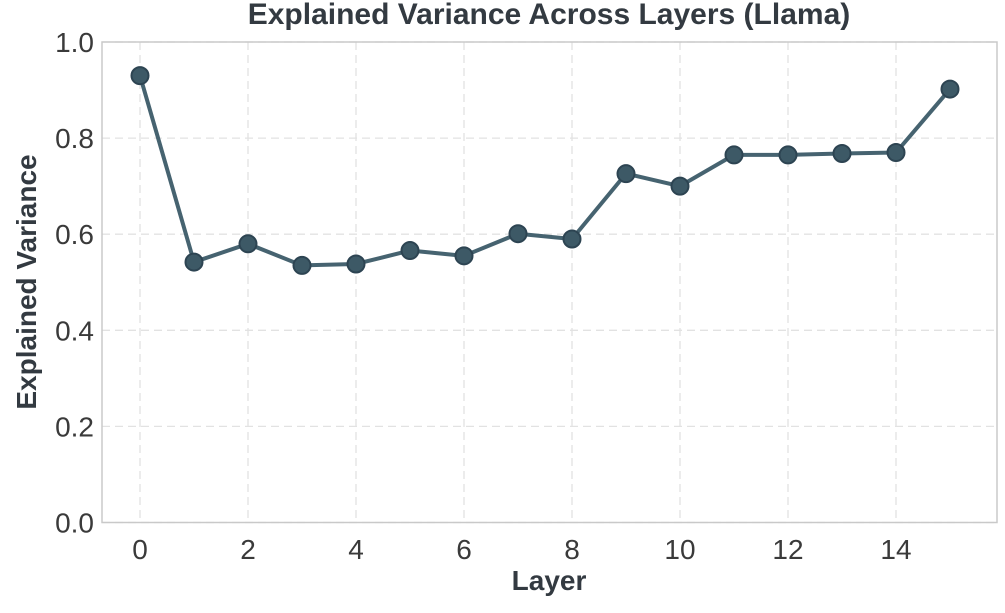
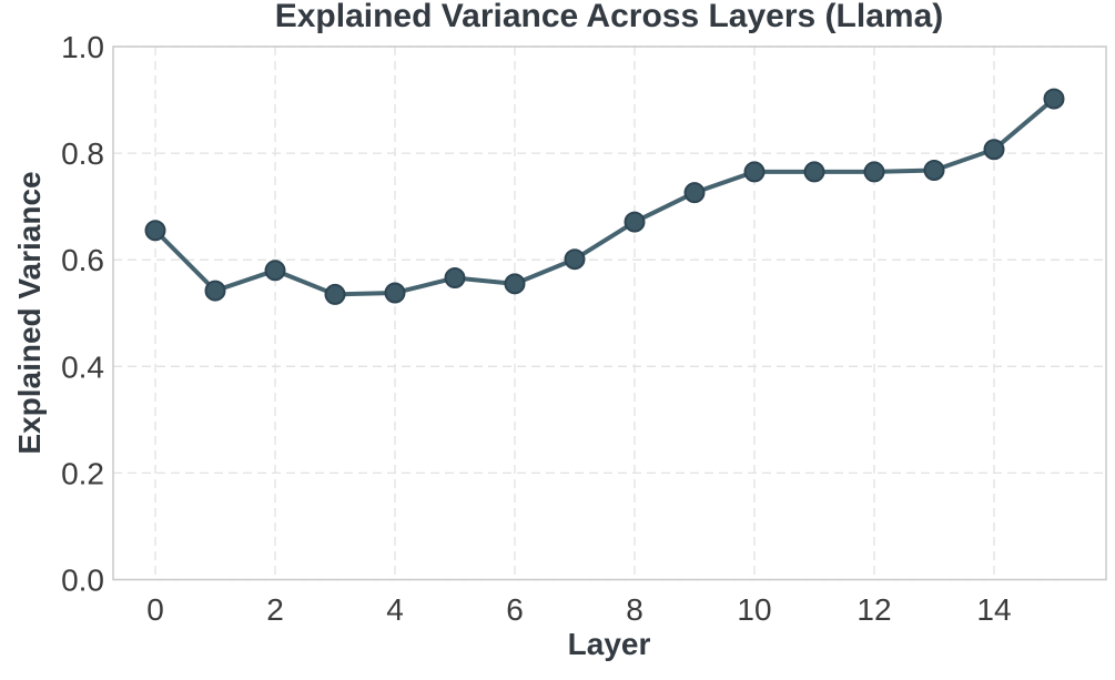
0: 0.93 -> 0.66
8: 0.59 -> 0.67
10: 0.70 -> 0.77
14: 0.77 -> 0.81
